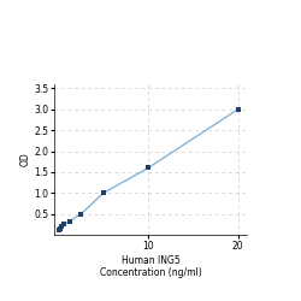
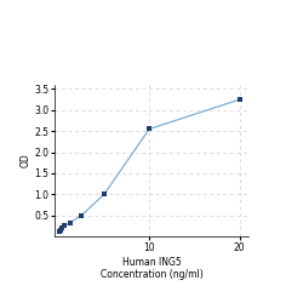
10: 1.60 -> 2.55
20: 3.00 -> 3.25
